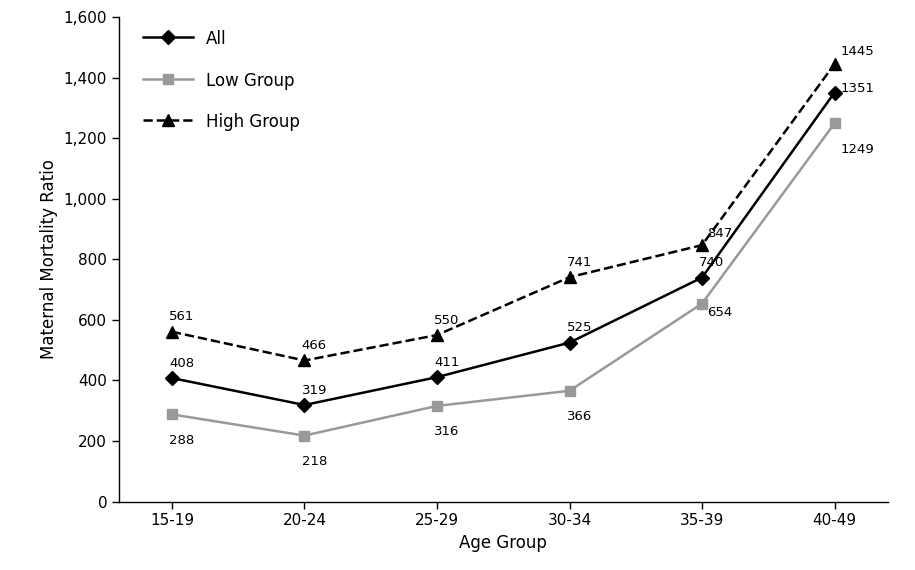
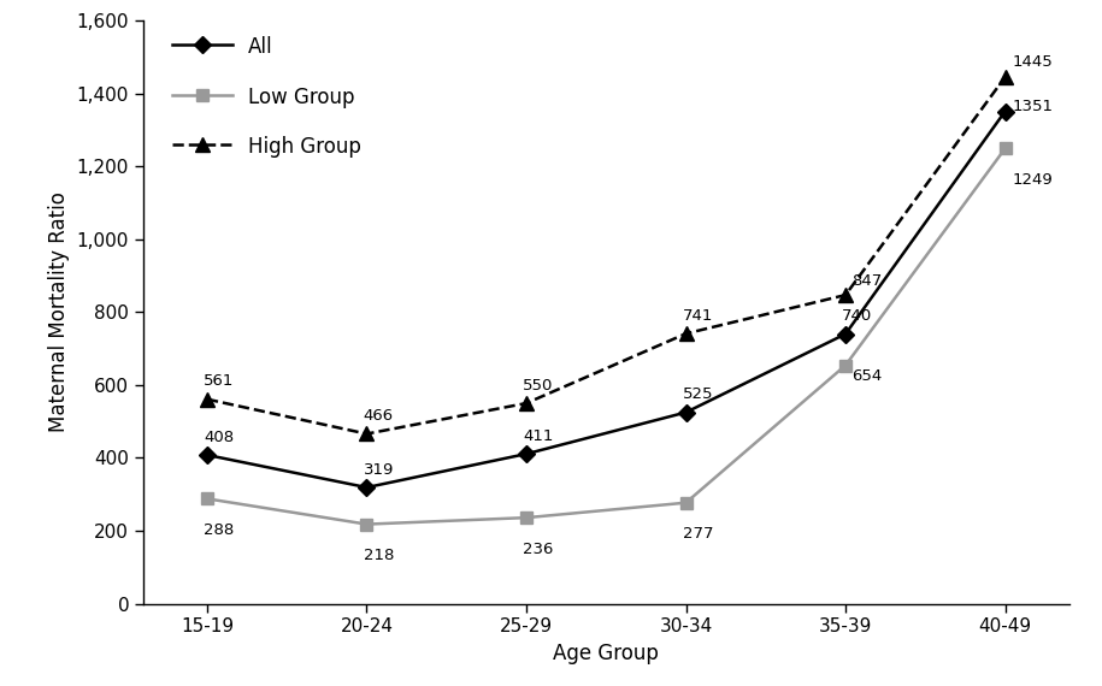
Low Group/25-29: 316 -> 236
Low Group/30-34: 366 -> 277
